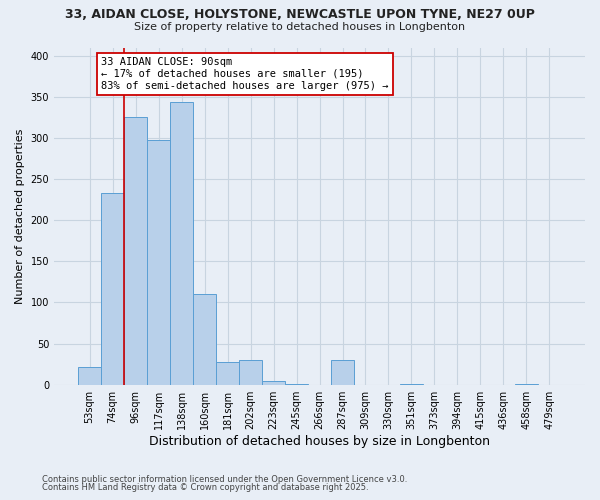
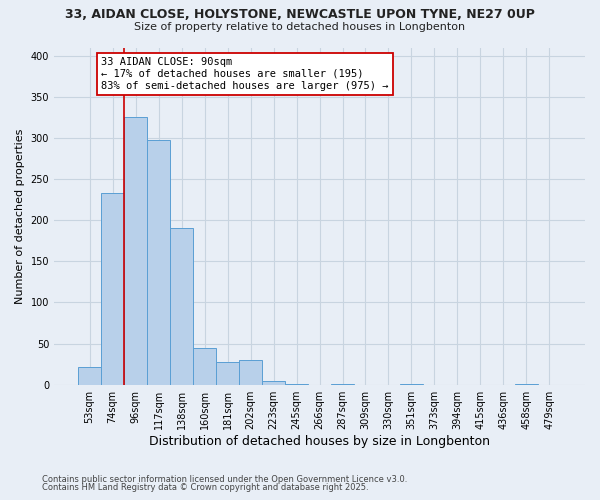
138sqm: 344 -> 190
160sqm: 110 -> 45
287sqm: 30 -> 1
